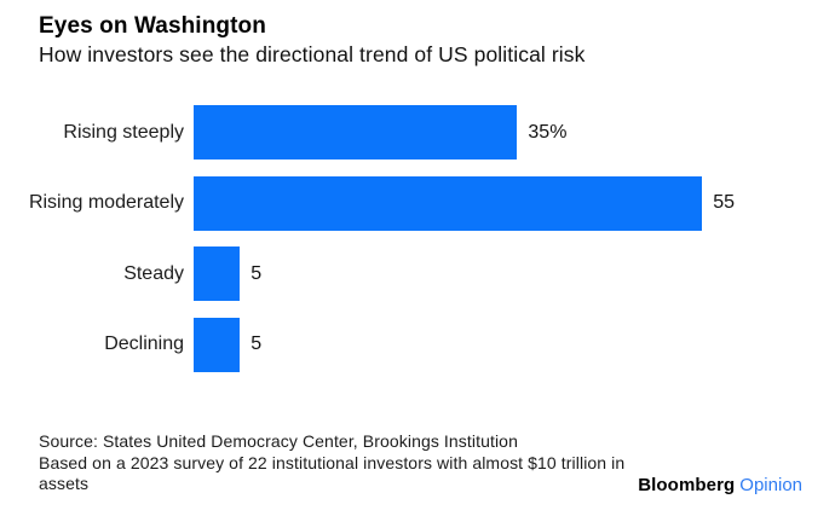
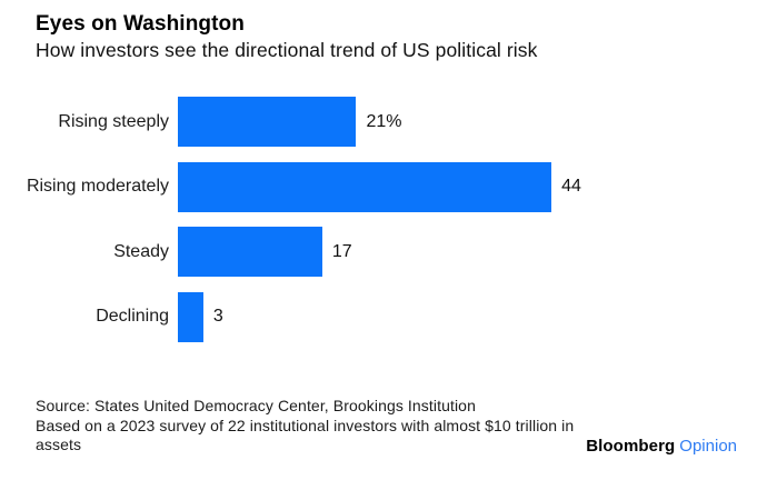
Rising steeply: 35% -> 21%
Rising moderately: 55 -> 44
Steady: 5 -> 17
Declining: 5 -> 3
